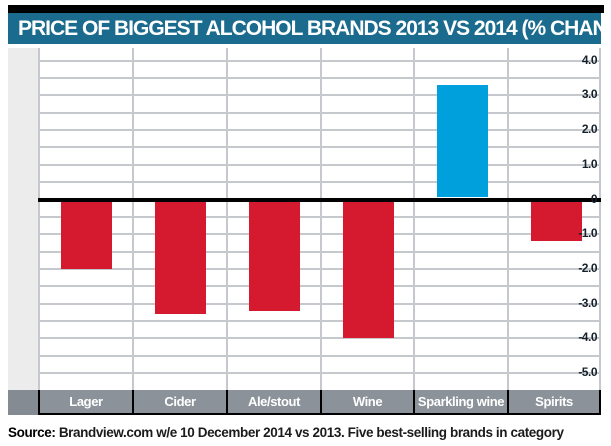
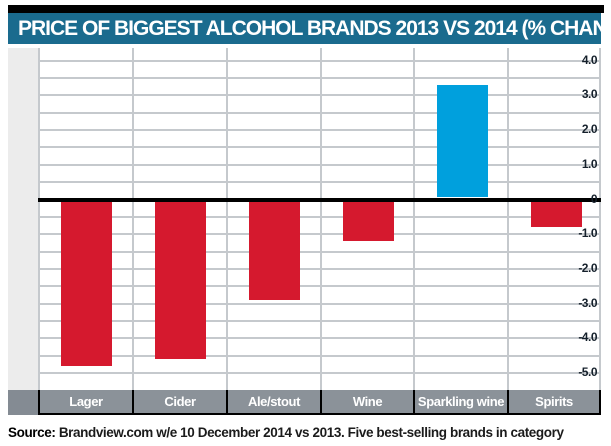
Lager: -2.0 -> -4.8
Cider: -3.3 -> -4.6
Ale/stout: -3.2 -> -2.9
Wine: -4.0 -> -1.2
Spirits: -1.2 -> -0.8
